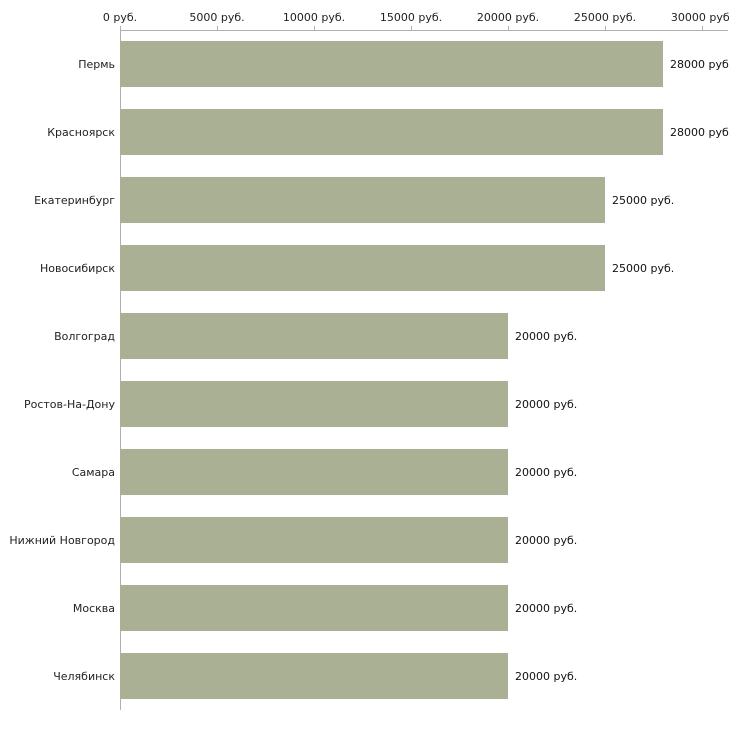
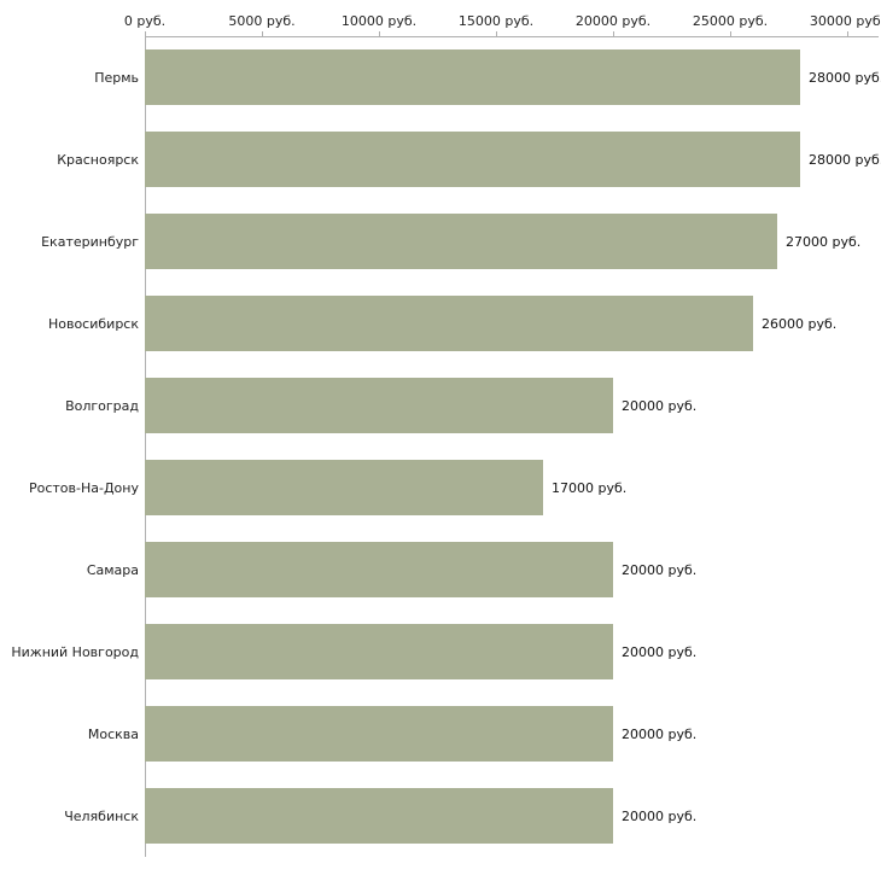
Екатеринбург: 25000 -> 27000
Новосибирск: 25000 -> 26000
Ростов-На-Дону: 20000 -> 17000
